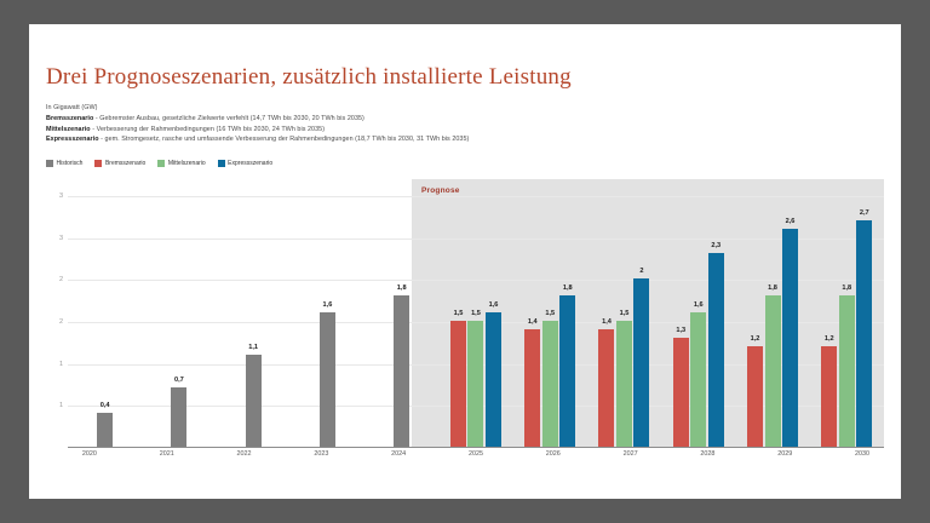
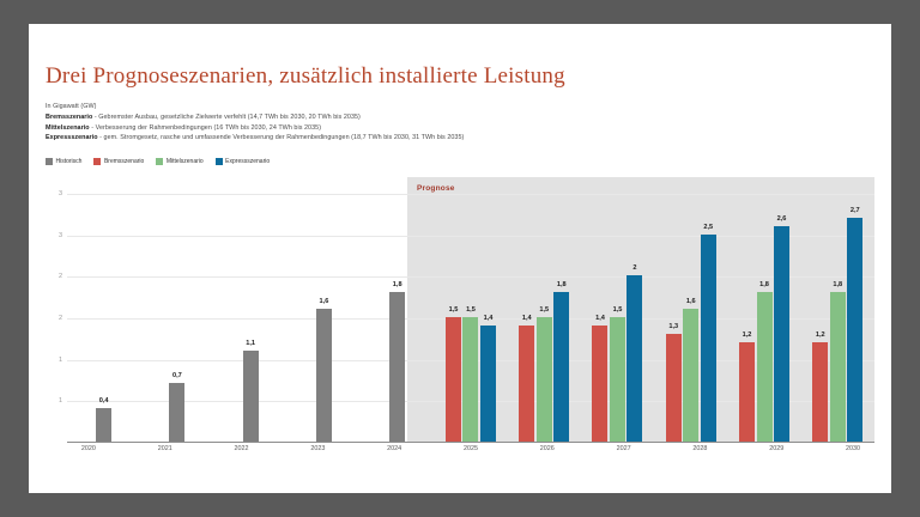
Expressszenario/2025: 1,6 -> 1,4
Expressszenario/2028: 2,3 -> 2,5
